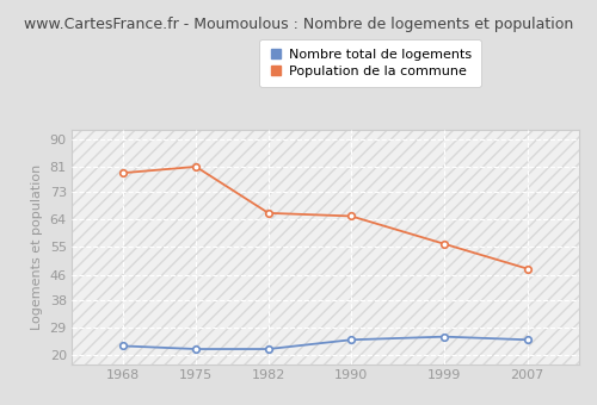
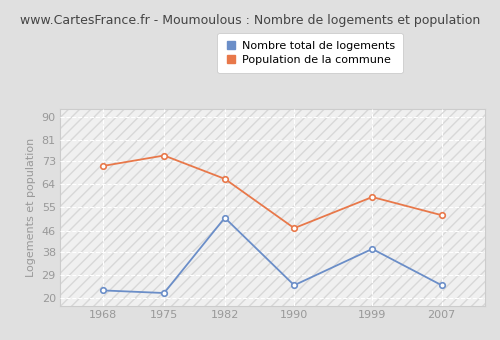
Population de la commune/1968: 79 -> 71
Population de la commune/1975: 81 -> 75
Nombre total de logements/1982: 22 -> 51
Population de la commune/1990: 65 -> 47
Nombre total de logements/1999: 26 -> 39
Population de la commune/1999: 56 -> 59
Population de la commune/2007: 48 -> 52
